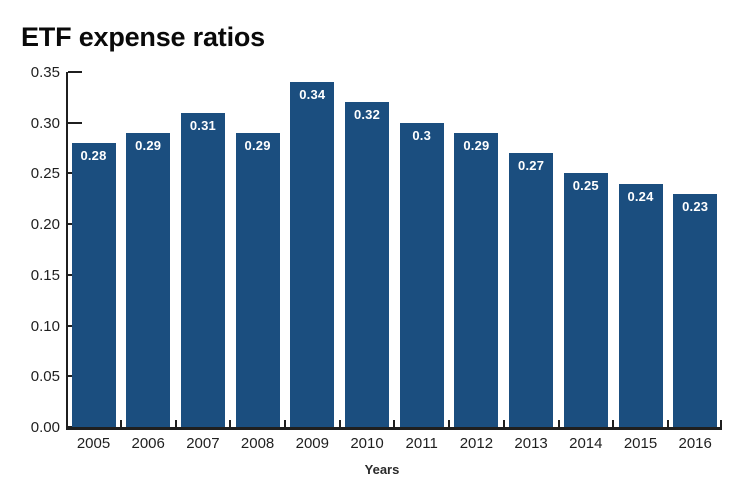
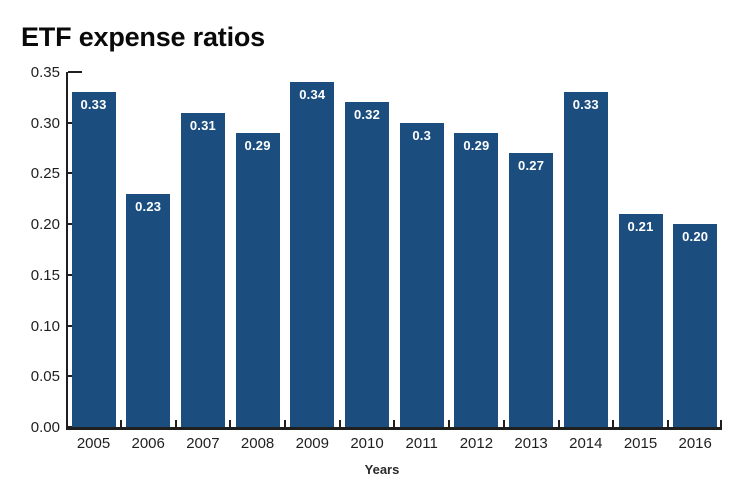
2005: 0.28 -> 0.33
2006: 0.29 -> 0.23
2014: 0.25 -> 0.33
2015: 0.24 -> 0.21
2016: 0.23 -> 0.20
